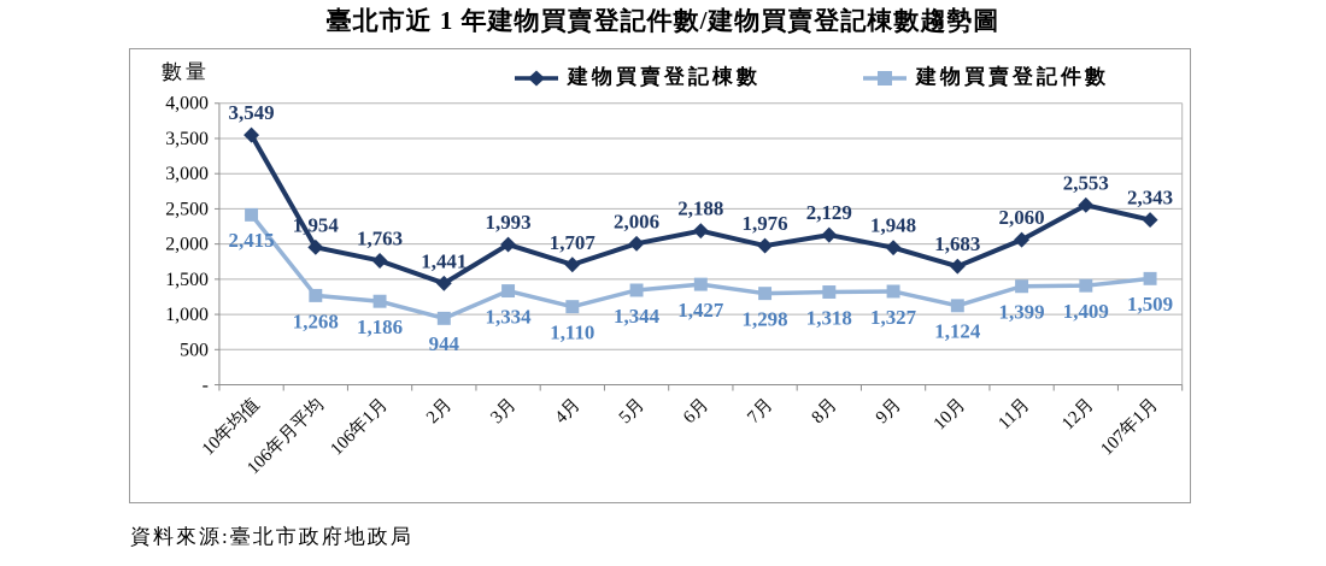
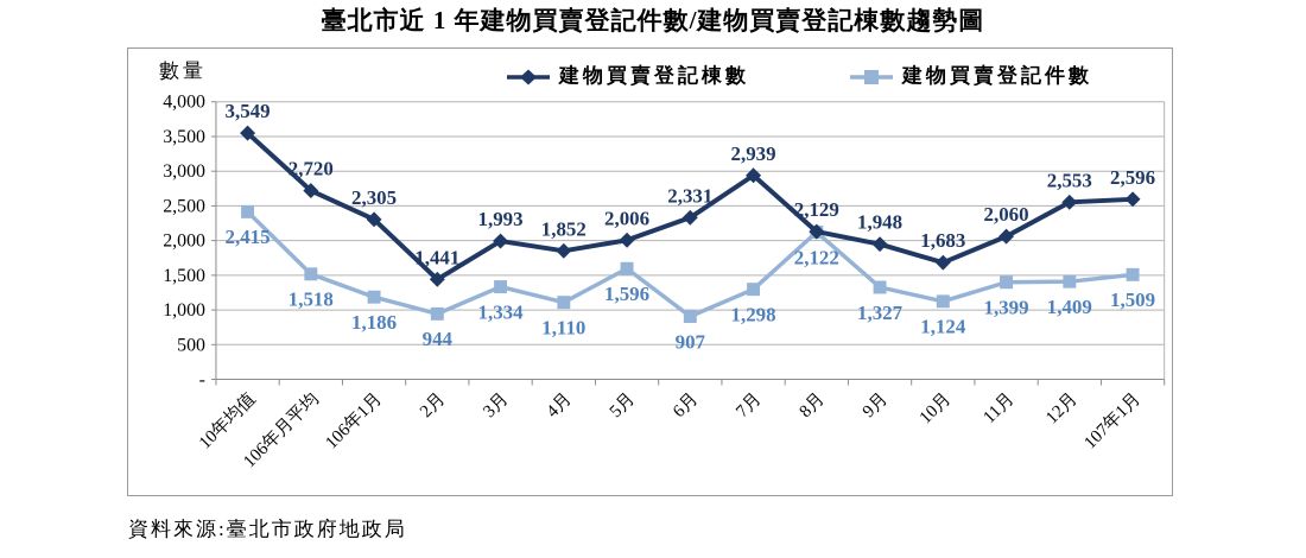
建物買賣登記棟數/106年月平均: 1,954 -> 2,720
建物買賣登記件數/106年月平均: 1,268 -> 1,518
建物買賣登記棟數/106年1月: 1,763 -> 2,305
建物買賣登記棟數/4月: 1,707 -> 1,852
建物買賣登記件數/5月: 1,344 -> 1,596
建物買賣登記棟數/6月: 2,188 -> 2,331
建物買賣登記件數/6月: 1,427 -> 907
建物買賣登記棟數/7月: 1,976 -> 2,939
建物買賣登記件數/8月: 1,318 -> 2,122
建物買賣登記棟數/107年1月: 2,343 -> 2,596
